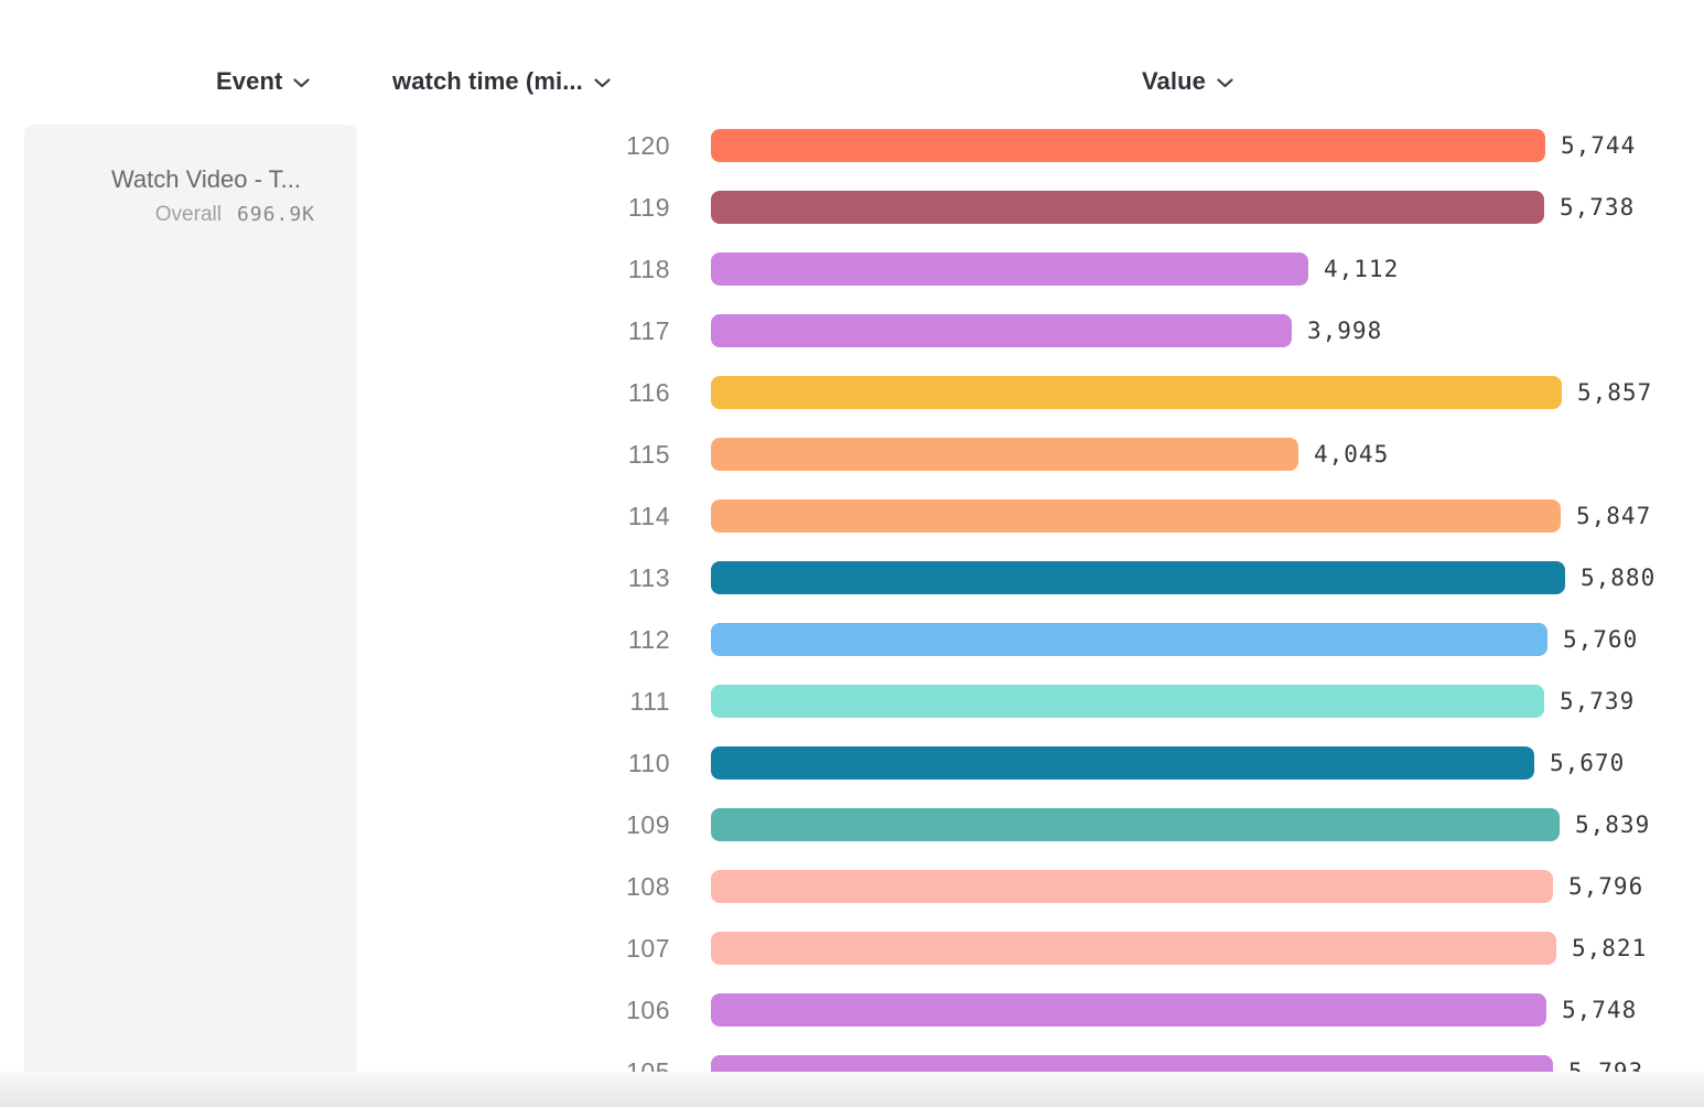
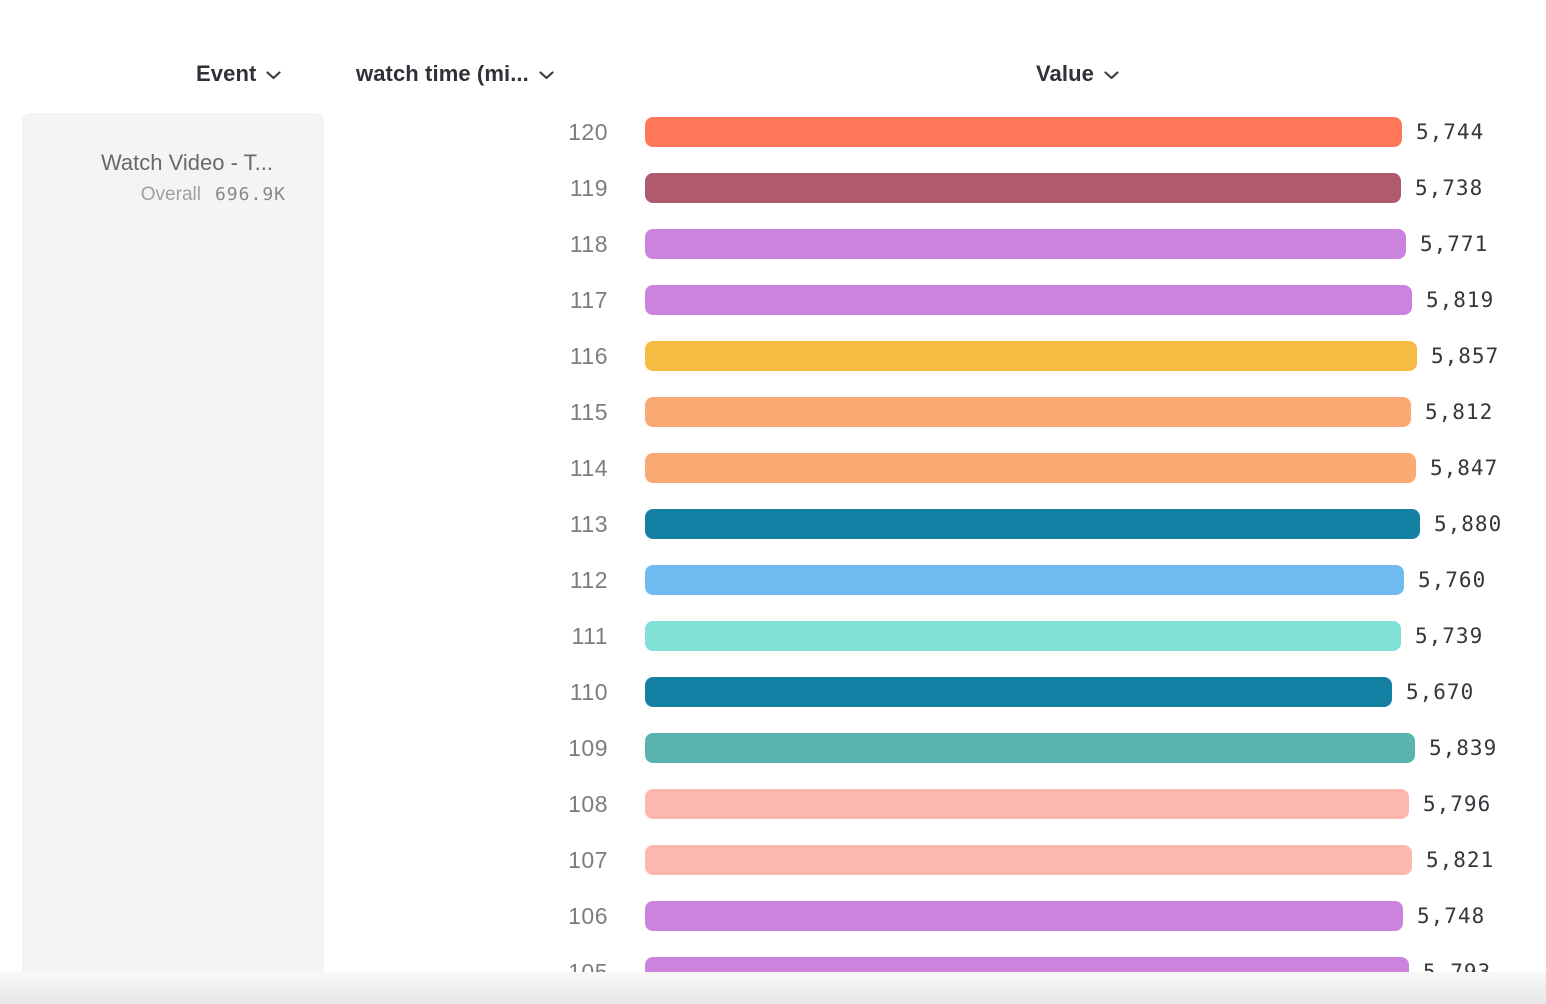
118: 4,112 -> 5,771
117: 3,998 -> 5,819
115: 4,045 -> 5,812
